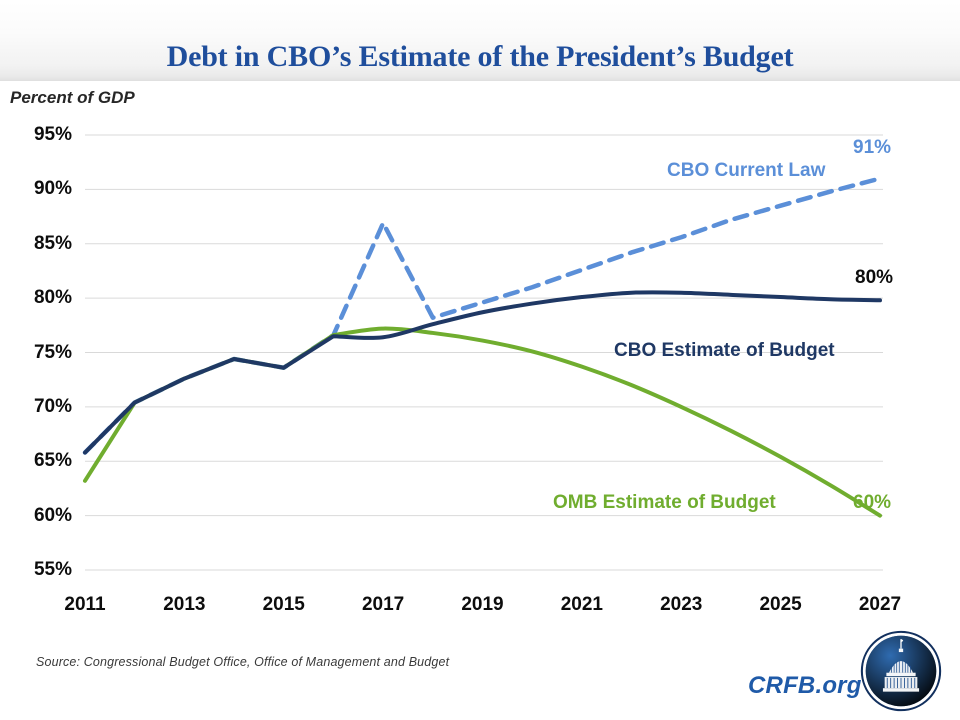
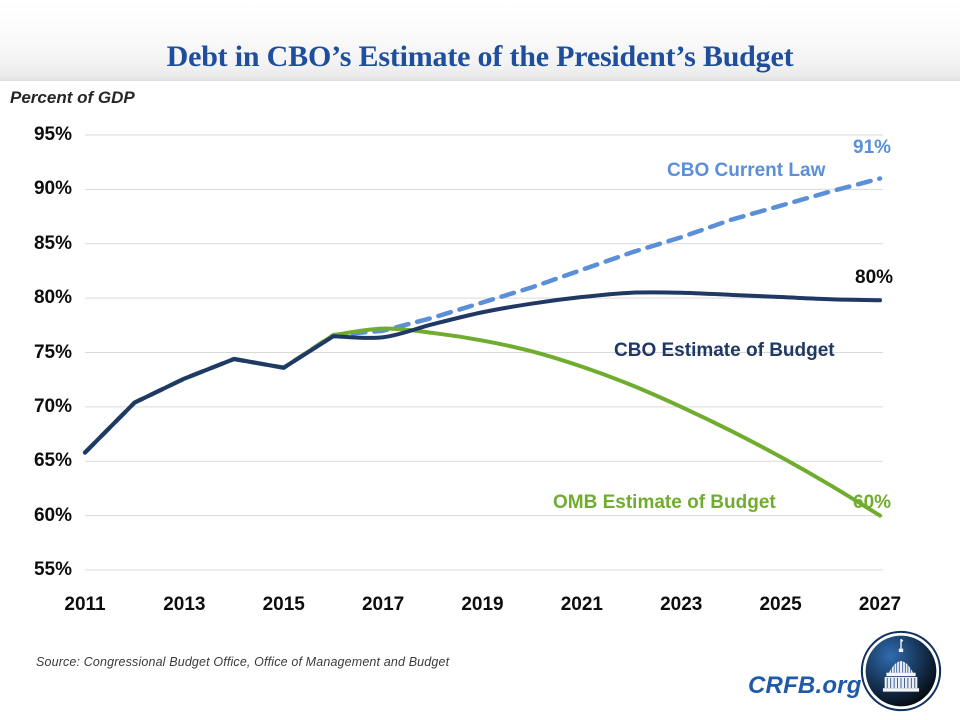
OMB Estimate of Budget/2011: 63.2% -> 65.8%
CBO Current Law/2017: 86.9% -> 77.0%
